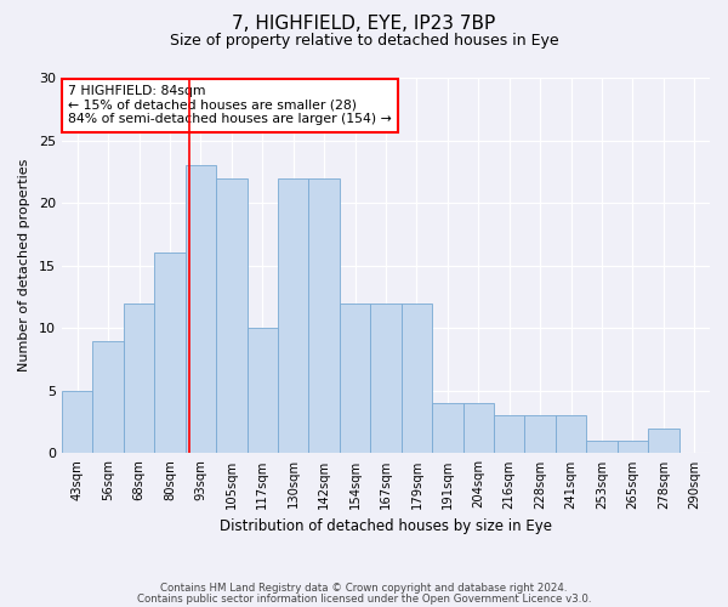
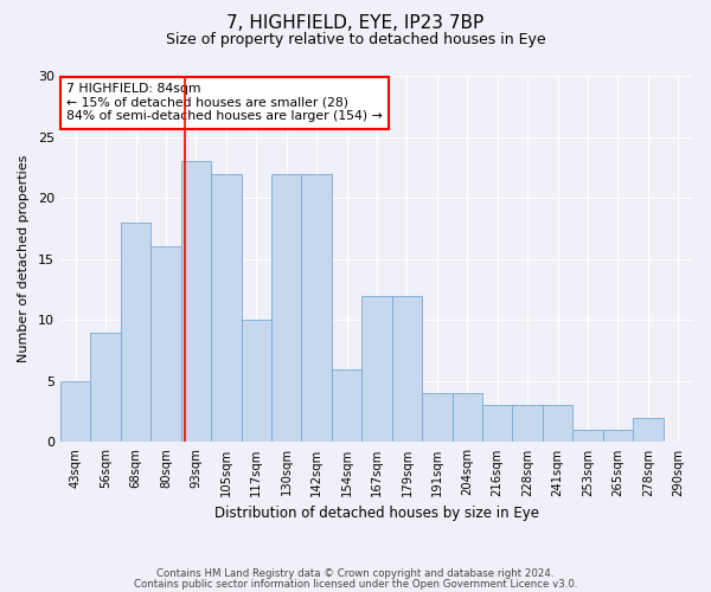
68sqm: 12 -> 18
154sqm: 12 -> 6
